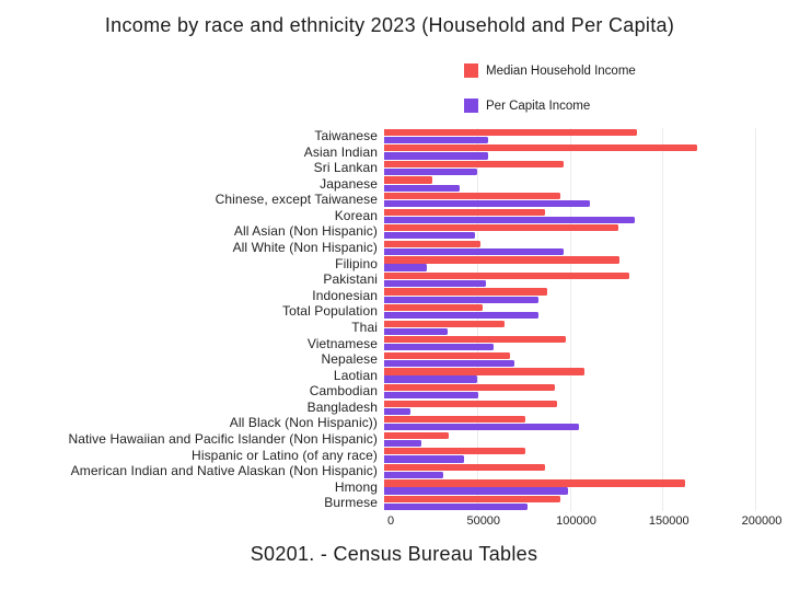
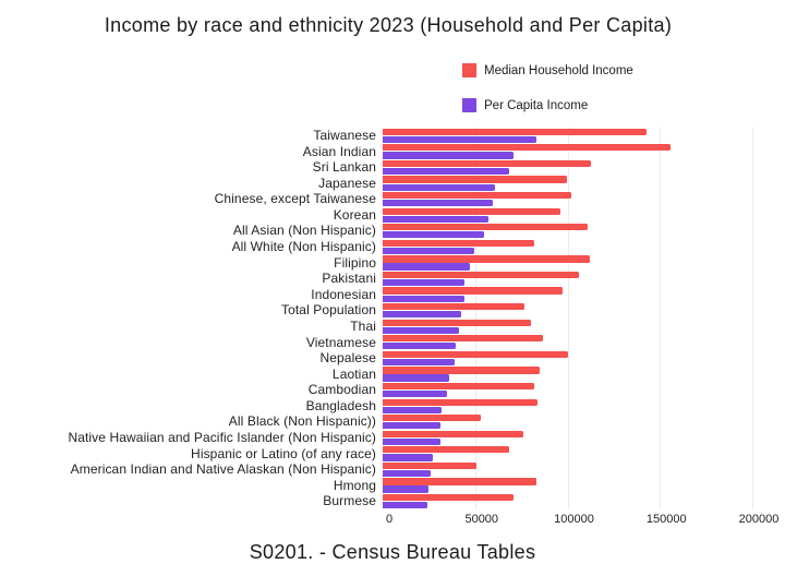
Median Household Income/Taiwanese: 136000 -> 142000
Per Capita Income/Taiwanese: 56000 -> 83000
Median Household Income/Asian Indian: 169000 -> 156000
Per Capita Income/Asian Indian: 56000 -> 71000
Median Household Income/Sri Lankan: 97000 -> 112000
Per Capita Income/Sri Lankan: 50000 -> 68000
Median Household Income/Japanese: 26000 -> 100000
Per Capita Income/Japanese: 41000 -> 61000
Median Household Income/Chinese, except Taiwanese: 95000 -> 102000
Per Capita Income/Chinese, except Taiwanese: 111000 -> 60000
Median Household Income/Korean: 87000 -> 96000
Per Capita Income/Korean: 135000 -> 58000
Median Household Income/All Asian (Non Hispanic): 126000 -> 111000
Per Capita Income/All Asian (Non Hispanic): 49000 -> 55000
Median Household Income/All White (Non Hispanic): 52000 -> 82000
Per Capita Income/All White (Non Hispanic): 97000 -> 50000
Median Household Income/Filipino: 127000 -> 112000
Per Capita Income/Filipino: 23000 -> 47000
Median Household Income/Pakistani: 132000 -> 106000
Per Capita Income/Pakistani: 55000 -> 44000
Median Household Income/Indonesian: 88000 -> 98000
Per Capita Income/Indonesian: 83000 -> 44000
Median Household Income/Total Population: 53000 -> 76000
Per Capita Income/Total Population: 83000 -> 42000
Median Household Income/Thai: 65000 -> 80000
Per Capita Income/Thai: 34000 -> 42000
Median Household Income/Vietnamese: 98000 -> 87000
Per Capita Income/Vietnamese: 59000 -> 40000
Median Household Income/Nepalese: 68000 -> 100000
Per Capita Income/Nepalese: 70000 -> 39000
Median Household Income/Laotian: 108000 -> 85000
Per Capita Income/Laotian: 50000 -> 36000
Median Household Income/Cambodian: 92000 -> 82000
Per Capita Income/Cambodian: 51000 -> 35000
Median Household Income/Bangladesh: 93000 -> 84000
Per Capita Income/Bangladesh: 14000 -> 32000
Median Household Income/All Black (Non Hispanic)): 76000 -> 53000
Per Capita Income/All Black (Non Hispanic)): 105000 -> 32000
Median Household Income/Native Hawaiian and Pacific Islander (Non Hispanic): 35000 -> 76000
Per Capita Income/Native Hawaiian and Pacific Islander (Non Hispanic): 20000 -> 31000
Median Household Income/Hispanic or Latino (of any race): 76000 -> 68000
Per Capita Income/Hispanic or Latino (of any race): 43000 -> 27000
Median Household Income/American Indian and Native Alaskan (Non Hispanic): 87000 -> 50000
Per Capita Income/American Indian and Native Alaskan (Non Hispanic): 32000 -> 26000
Median Household Income/Hmong: 162000 -> 83000
Per Capita Income/Hmong: 99000 -> 25000
Median Household Income/Burmese: 95000 -> 71000
Per Capita Income/Burmese: 77000 -> 24000
